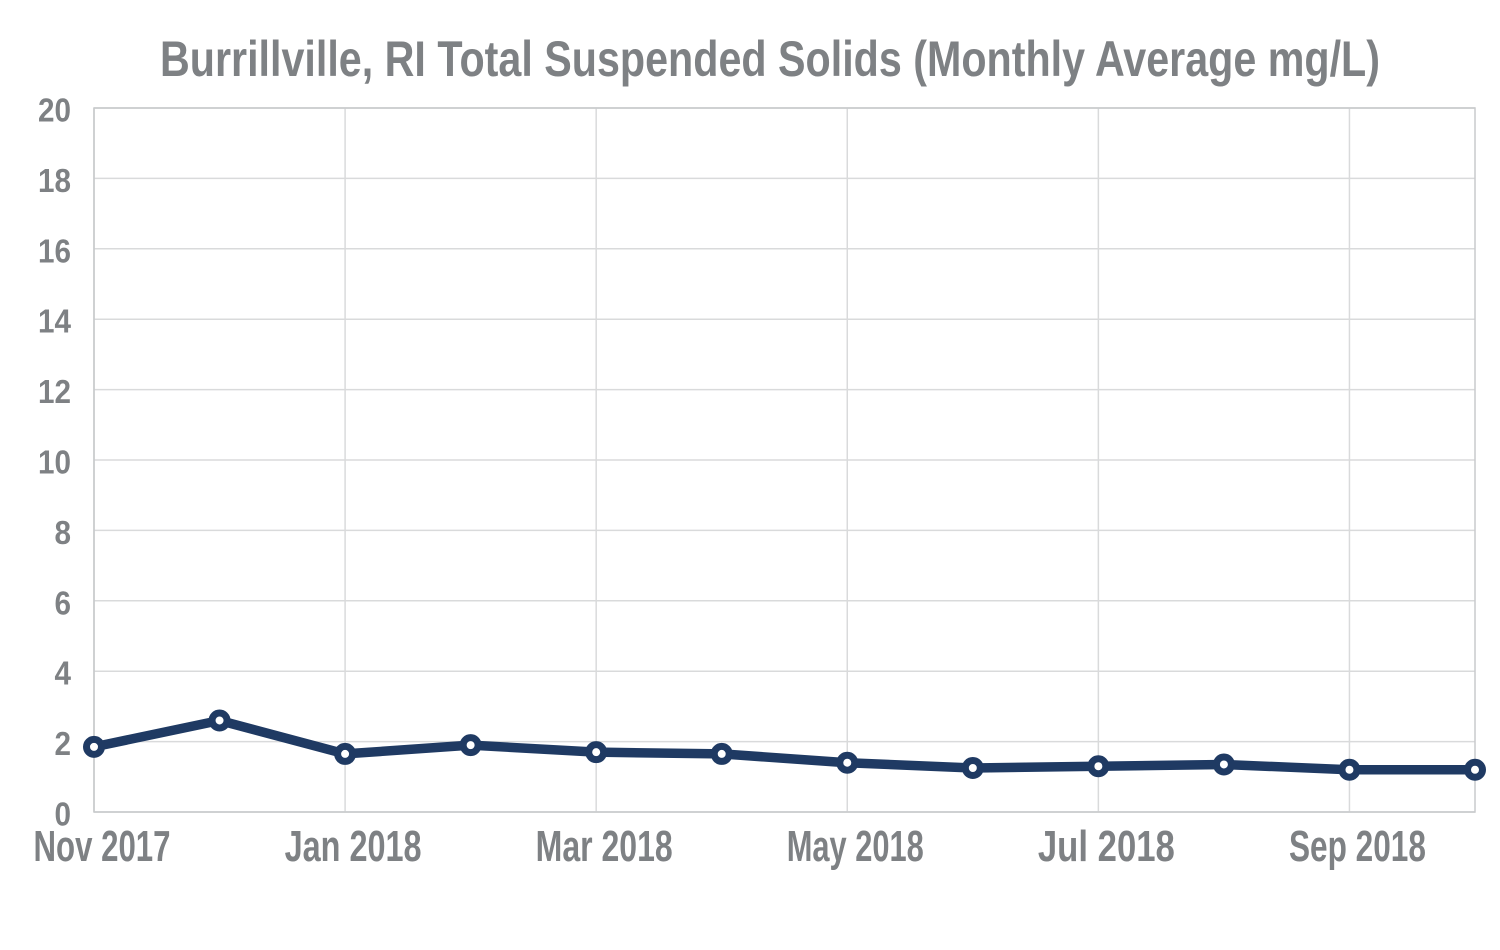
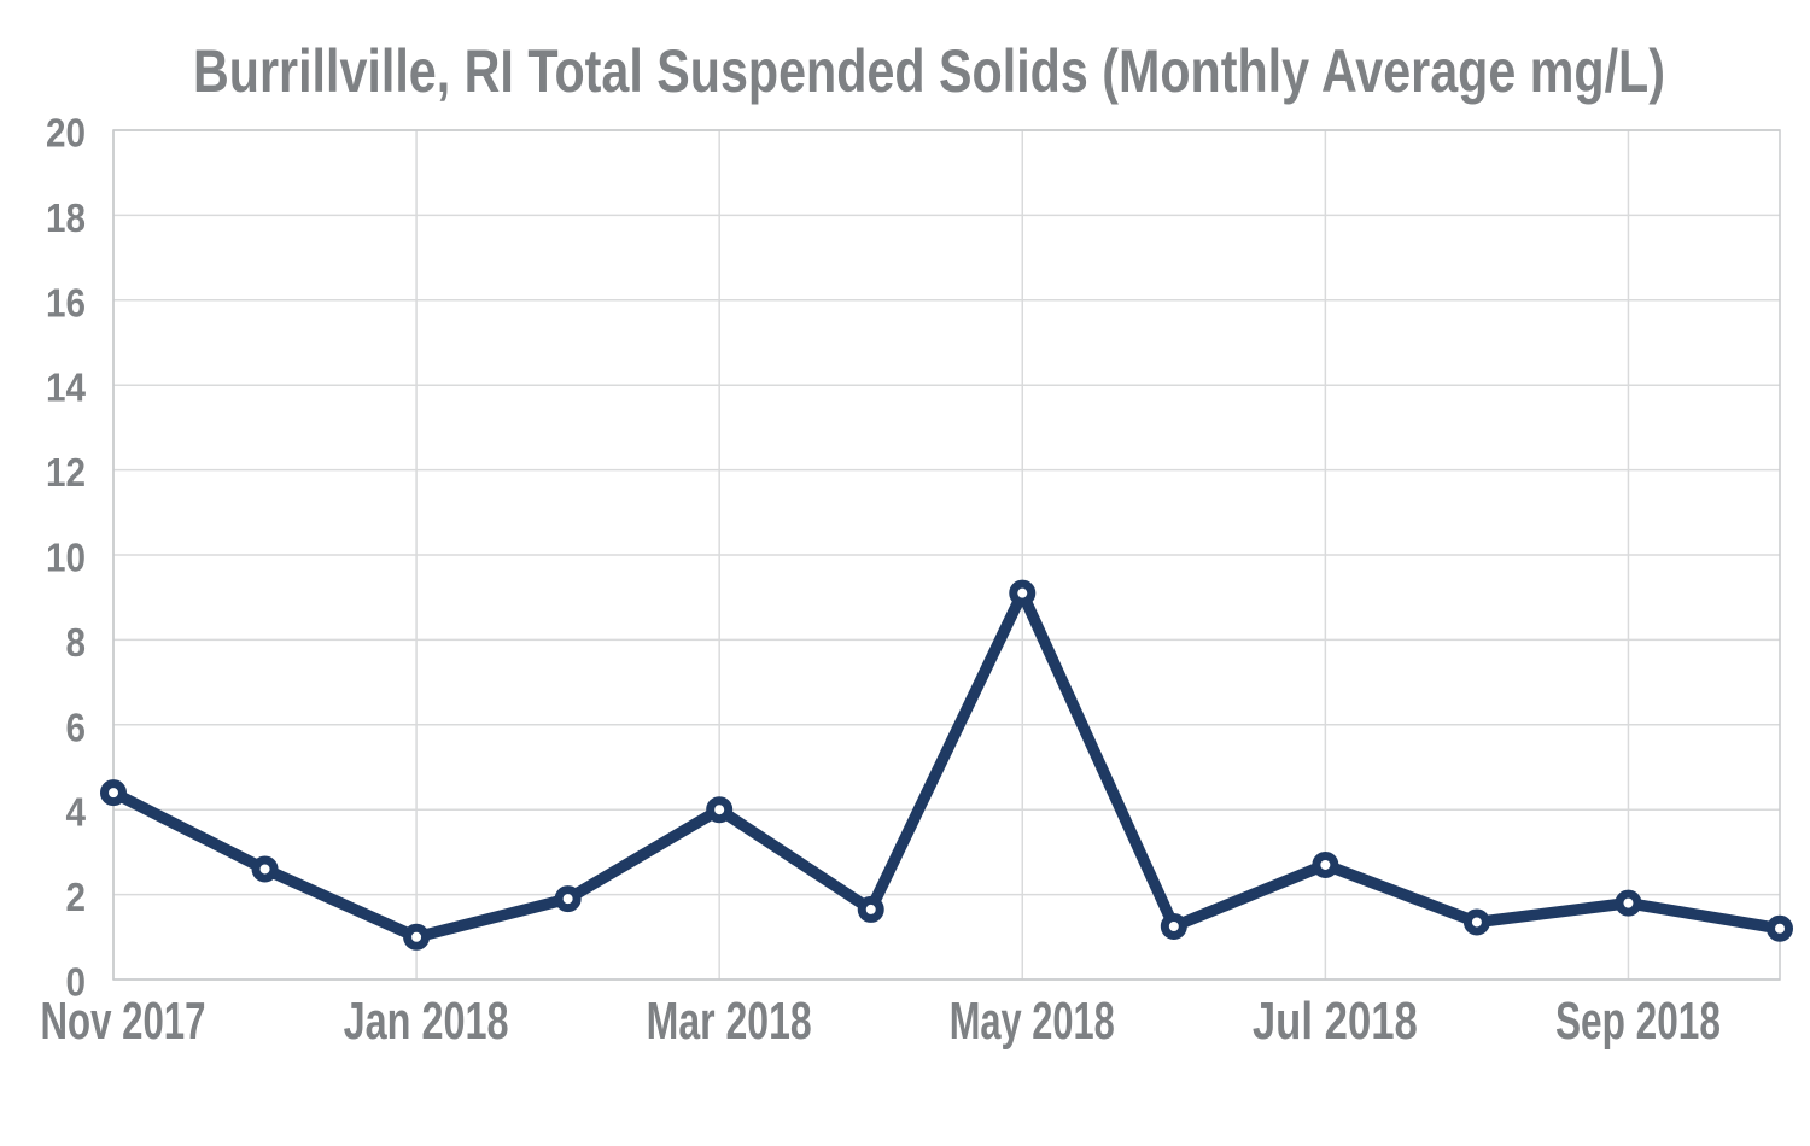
Nov 2017: 1.9 -> 4.4
Jan 2018: 1.6 -> 1.0
Mar 2018: 1.7 -> 4.0
May 2018: 1.4 -> 9.1
Jul 2018: 1.3 -> 2.7
Sep 2018: 1.2 -> 1.8
